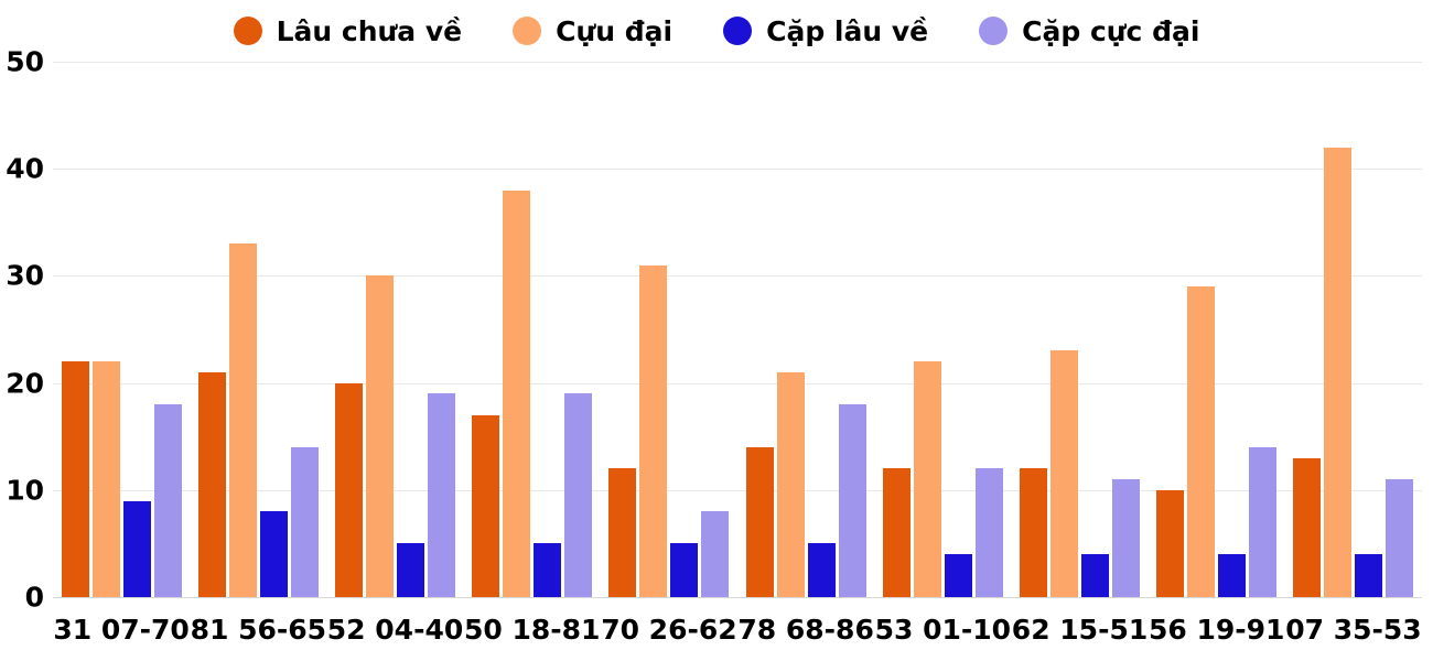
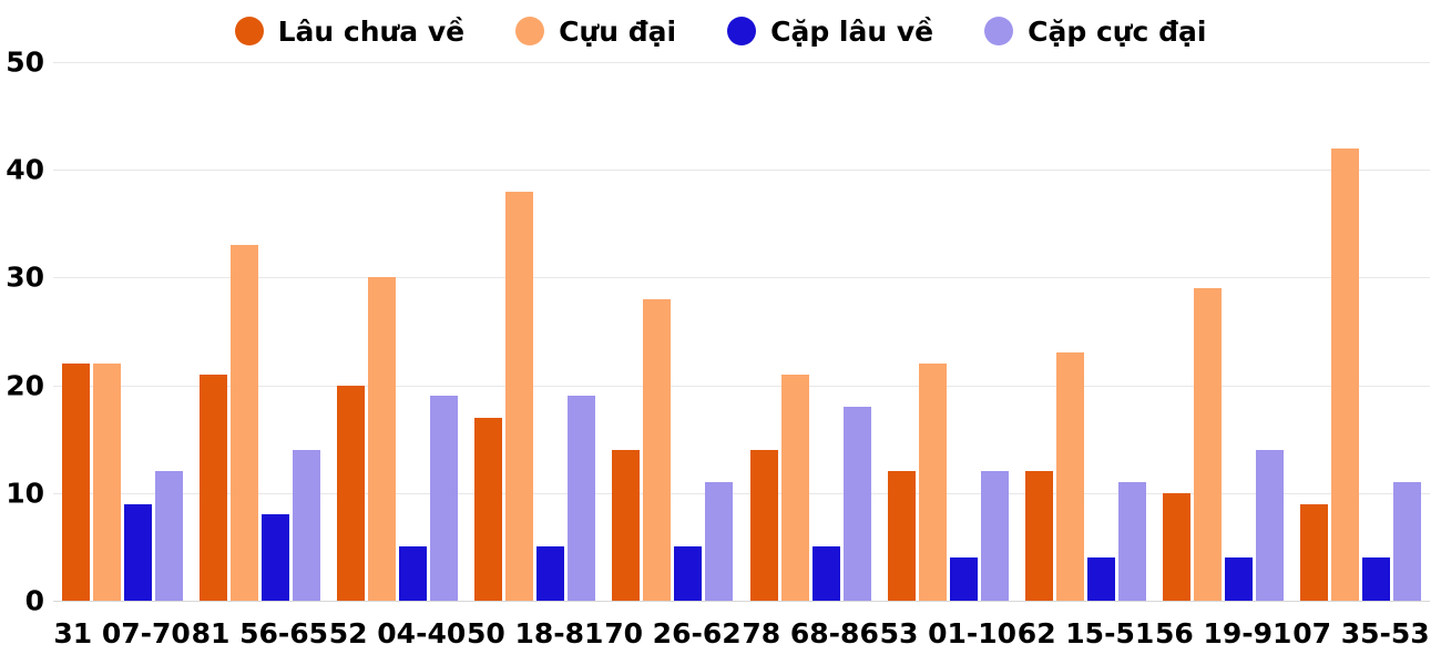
Cặp cực đại/31 07-70: 18 -> 12
Lâu chưa về/70 26-62: 12 -> 14
Cựu đại/70 26-62: 31 -> 28
Cặp cực đại/70 26-62: 8 -> 11
Lâu chưa về/07 35-53: 13 -> 9
